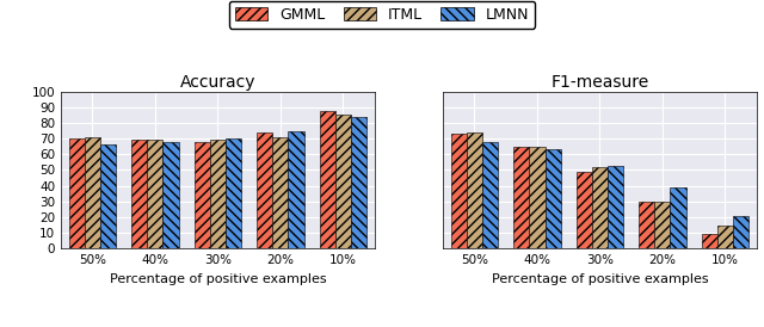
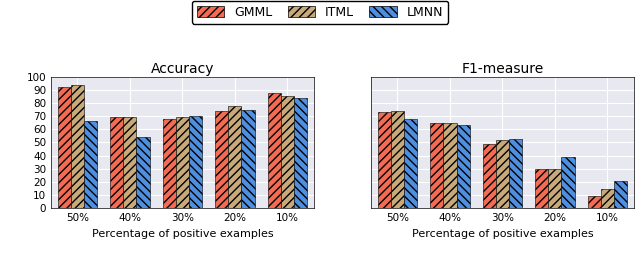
Accuracy/GMML/50%: 70 -> 92
Accuracy/ITML/50%: 71 -> 94
Accuracy/LMNN/40%: 68 -> 54
Accuracy/ITML/20%: 71 -> 78
